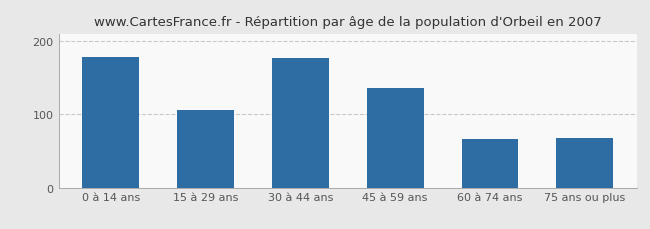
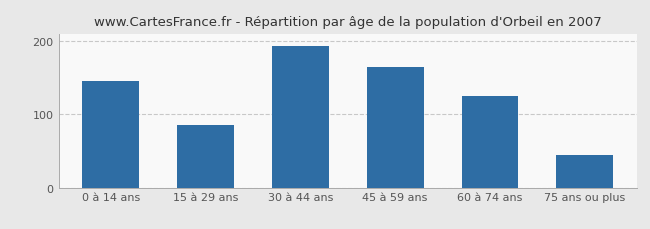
0 à 14 ans: 178 -> 145
15 à 29 ans: 106 -> 85
30 à 44 ans: 176 -> 193
45 à 59 ans: 136 -> 165
60 à 74 ans: 66 -> 125
75 ans ou plus: 68 -> 45
